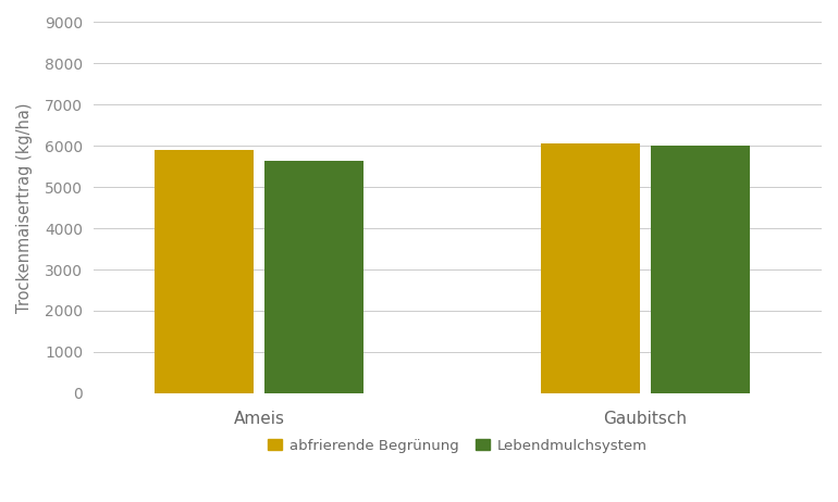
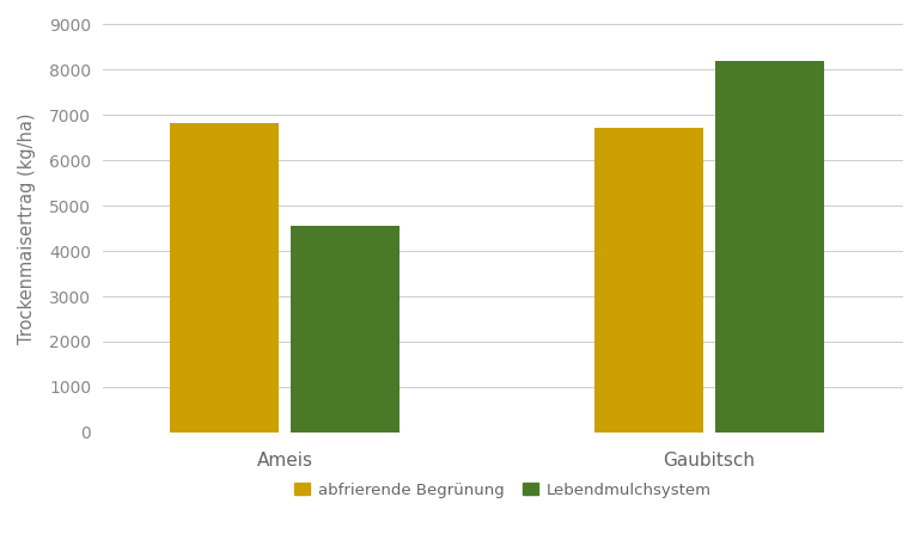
abfrierende Begrünung/Ameis: 5900 -> 6820
Lebendmulchsystem/Ameis: 5650 -> 4570
abfrierende Begrünung/Gaubitsch: 6050 -> 6720
Lebendmulchsystem/Gaubitsch: 6000 -> 8190
